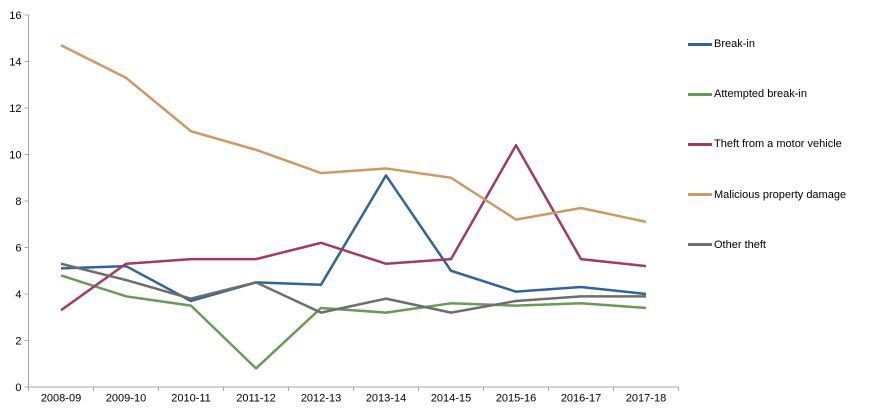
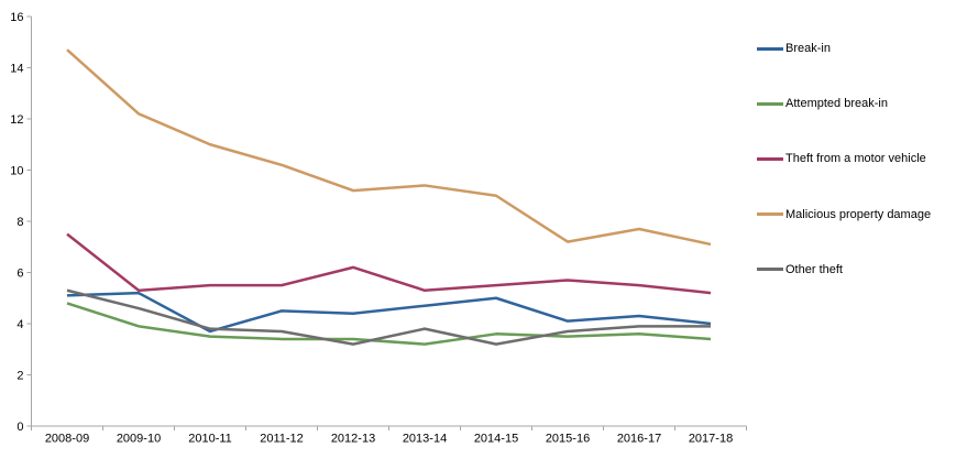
Theft from a motor vehicle/2008-09: 3.3 -> 7.5
Malicious property damage/2009-10: 13.3 -> 12.2
Attempted break-in/2011-12: 0.8 -> 3.4
Other theft/2011-12: 4.5 -> 3.7
Break-in/2013-14: 9.1 -> 4.7
Theft from a motor vehicle/2015-16: 10.4 -> 5.7
